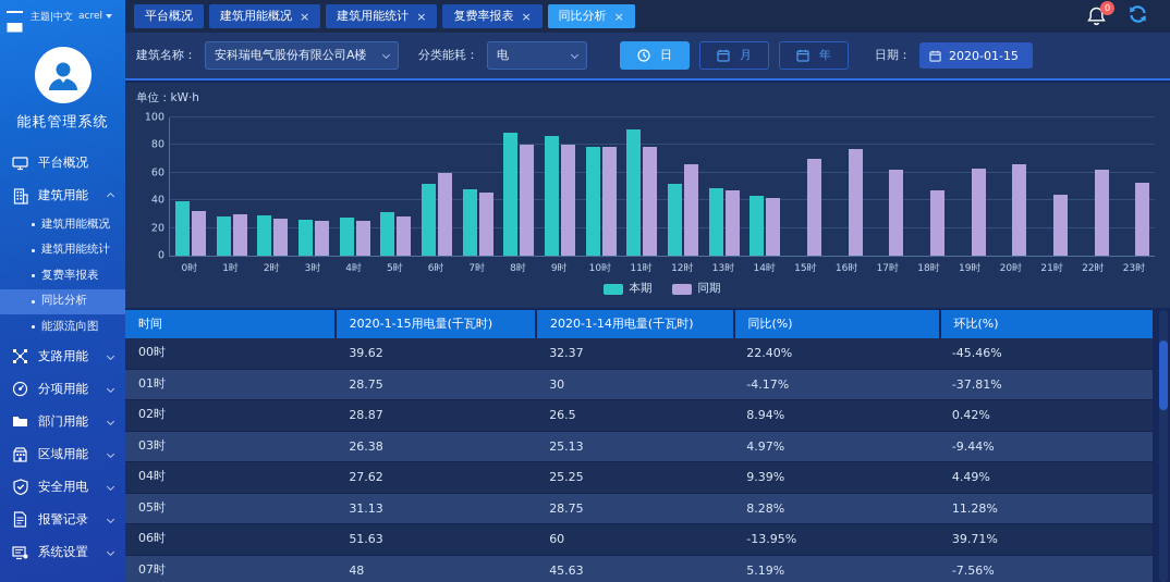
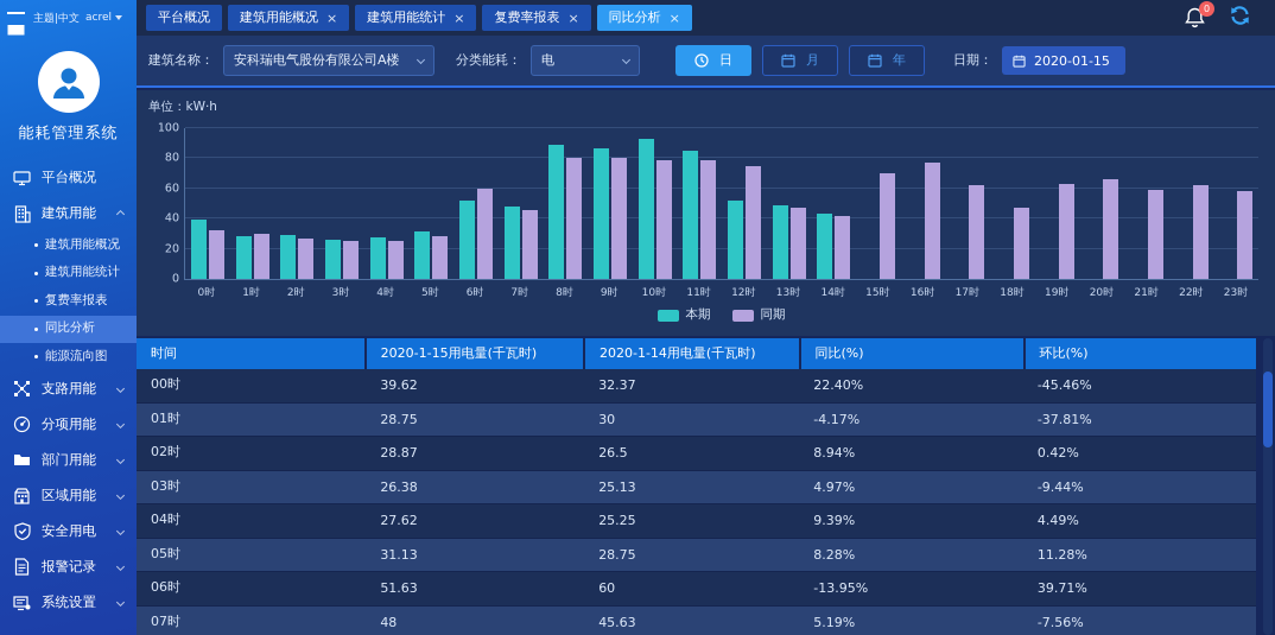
本期/10时: 79 -> 93
本期/11时: 91 -> 85
同期/12时: 66 -> 75
同期/21时: 44 -> 59
同期/23时: 53 -> 58
